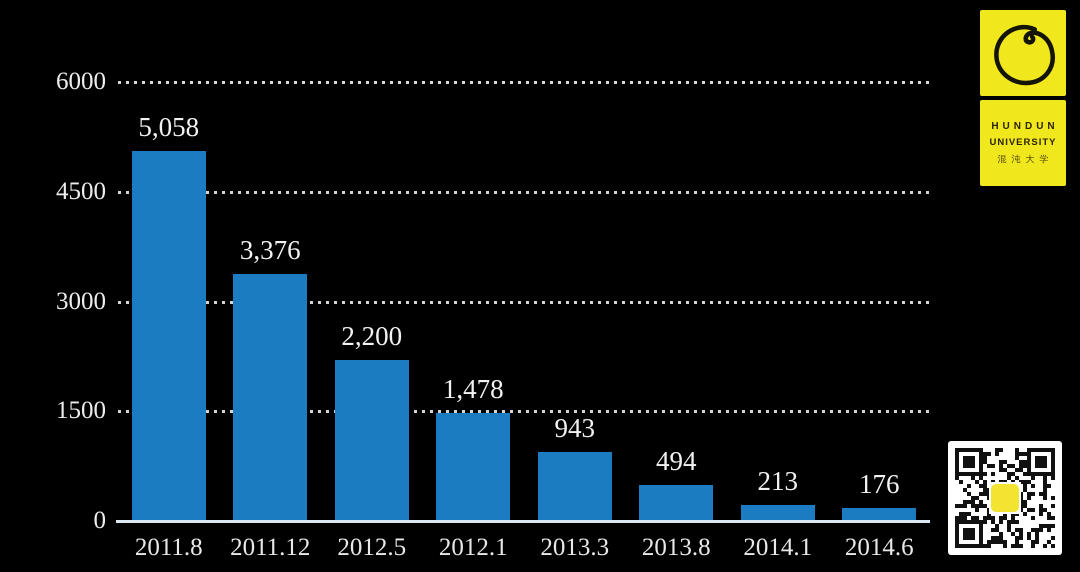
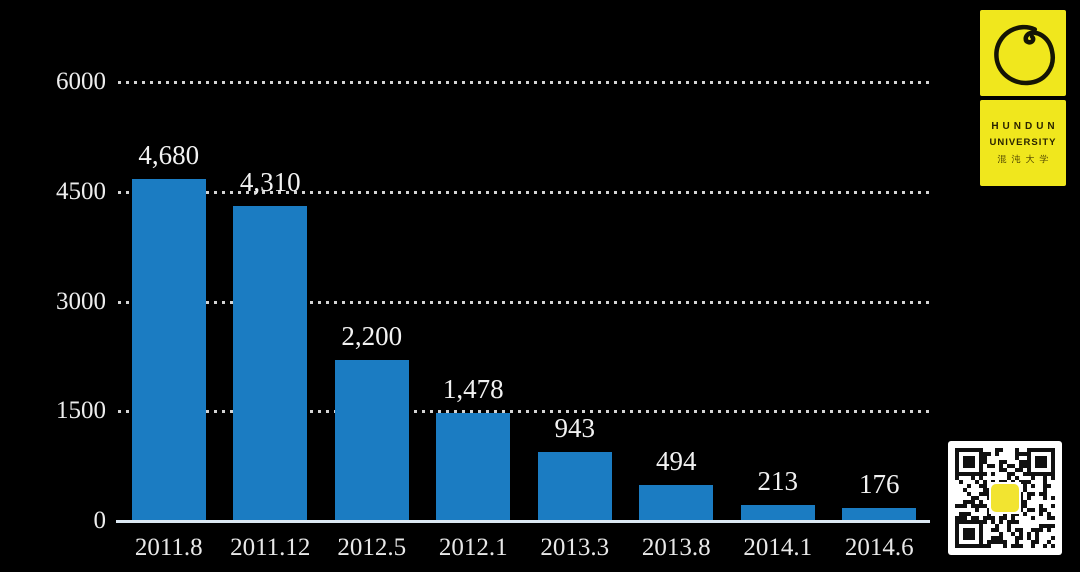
2011.8: 5,058 -> 4,680
2011.12: 3,376 -> 4,310
